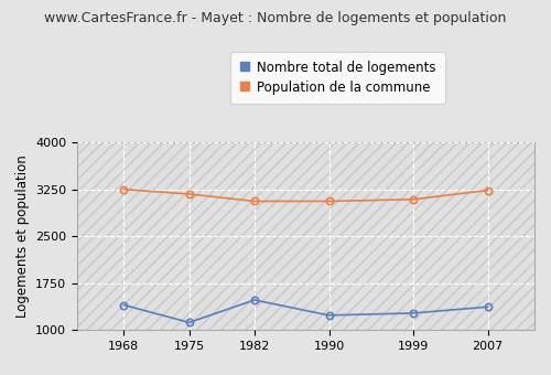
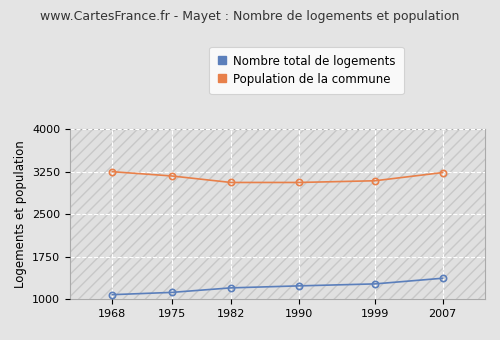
Nombre total de logements/1968: 1400 -> 1080
Nombre total de logements/1982: 1480 -> 1200
